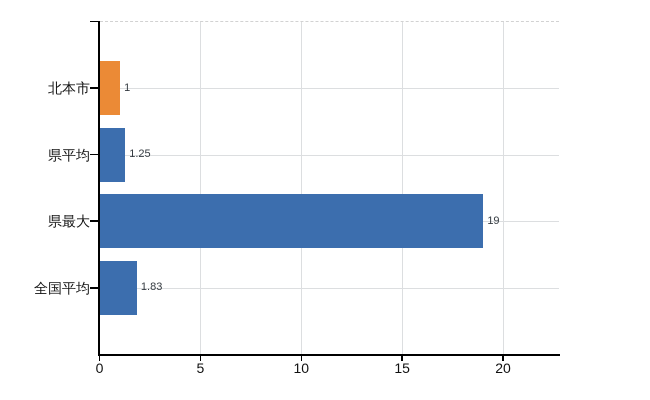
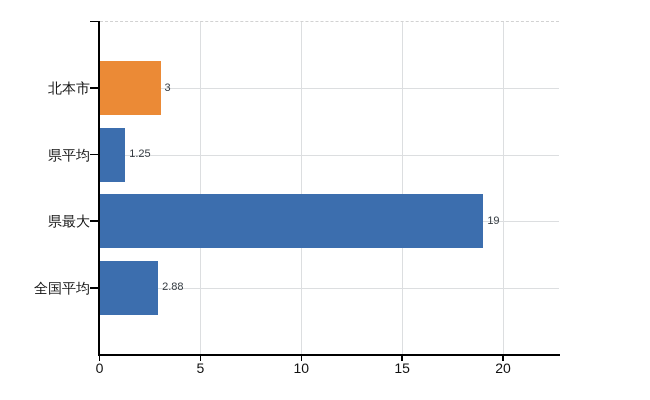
北本市: 1 -> 3
全国平均: 1.83 -> 2.88
